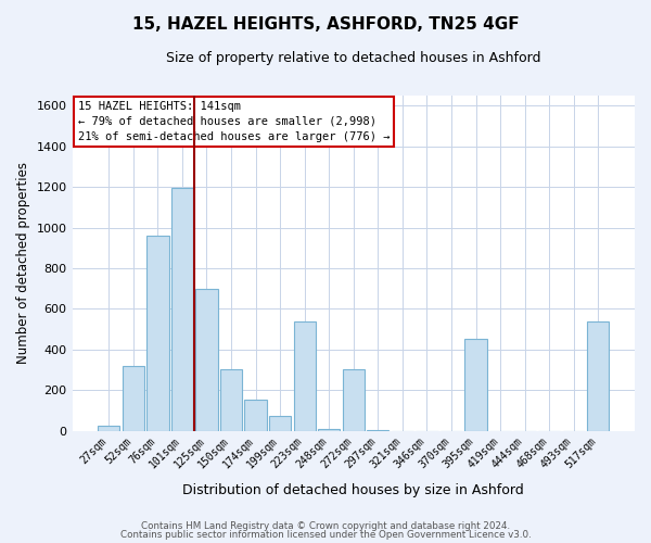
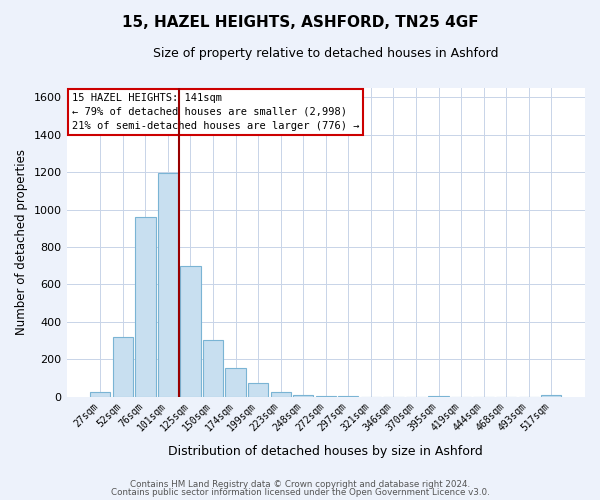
223sqm: 540 -> 20
272sqm: 300 -> 0
395sqm: 450 -> 0
517sqm: 540 -> 10
